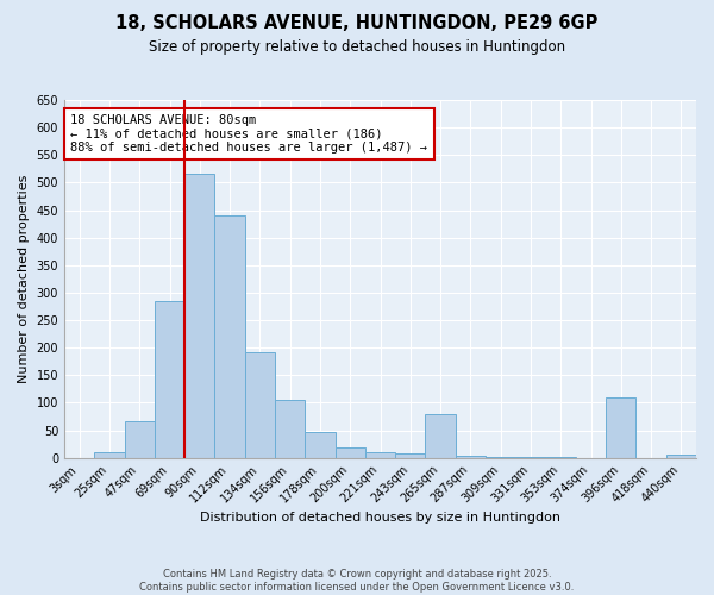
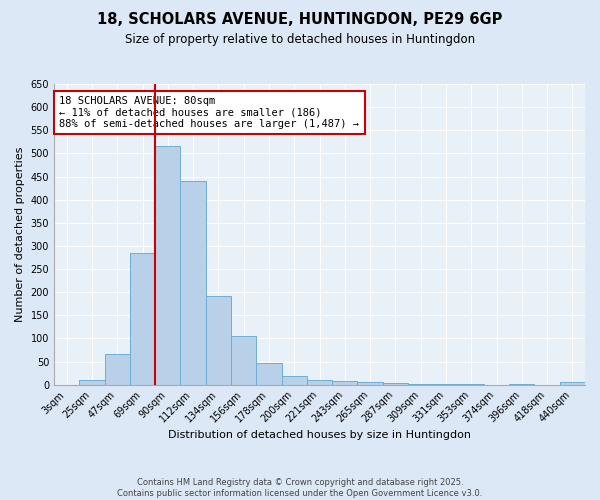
265sqm: 80 -> 5
396sqm: 110 -> 1
